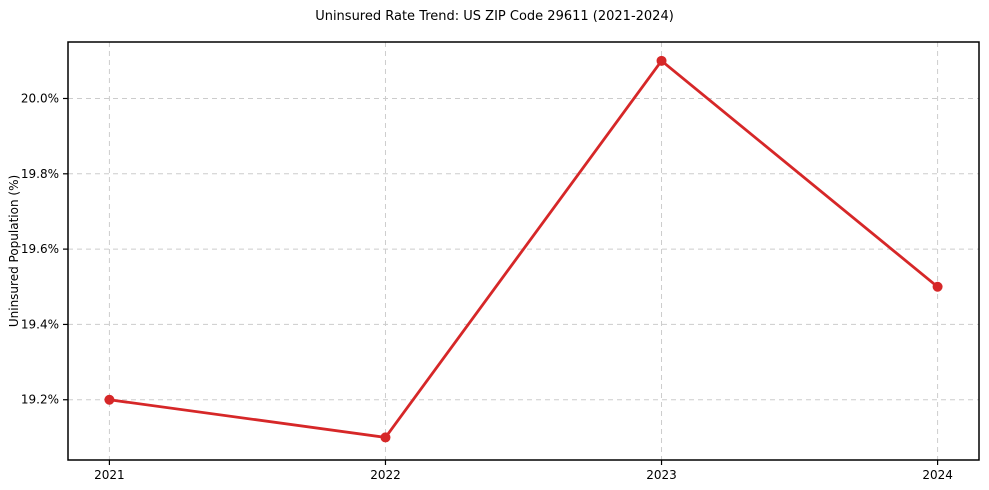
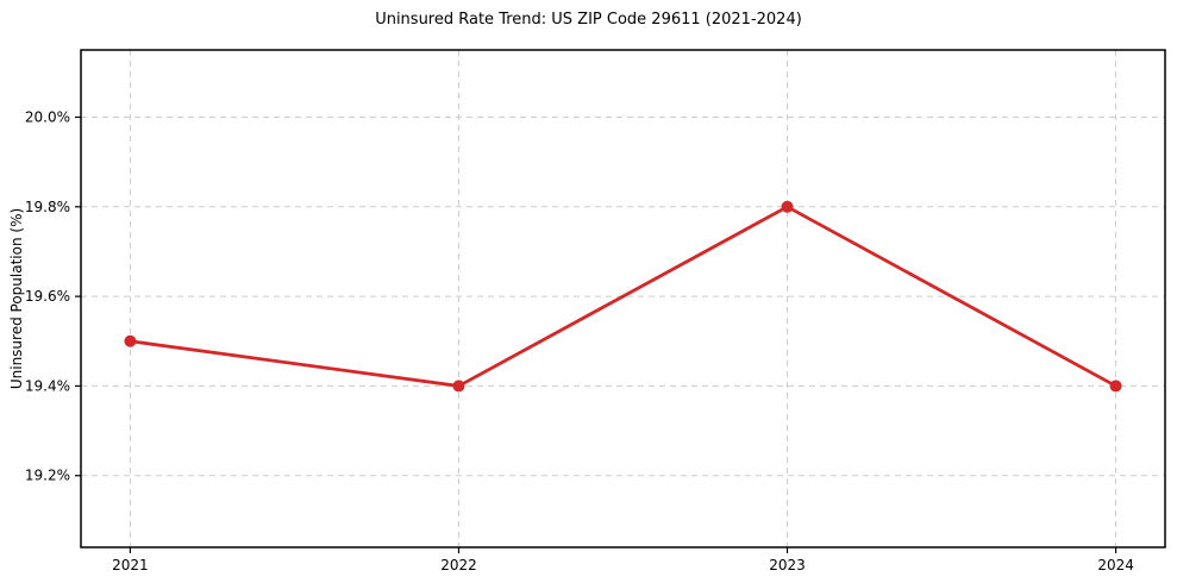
2021: 19.2% -> 19.5%
2022: 19.1% -> 19.4%
2023: 20.1% -> 19.8%
2024: 19.5% -> 19.4%
